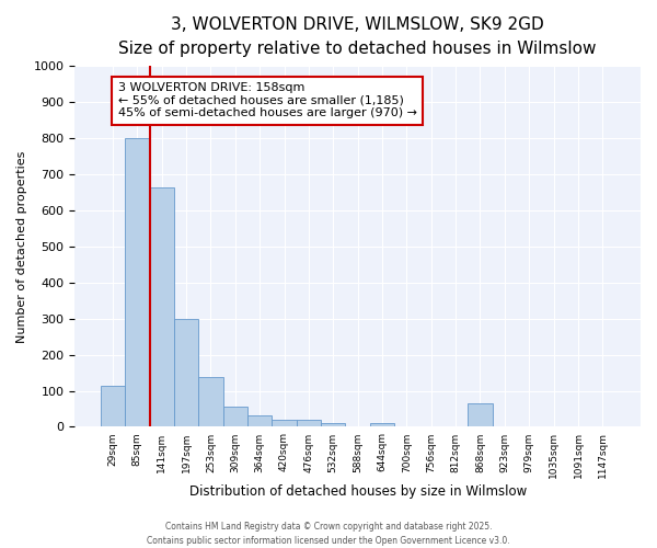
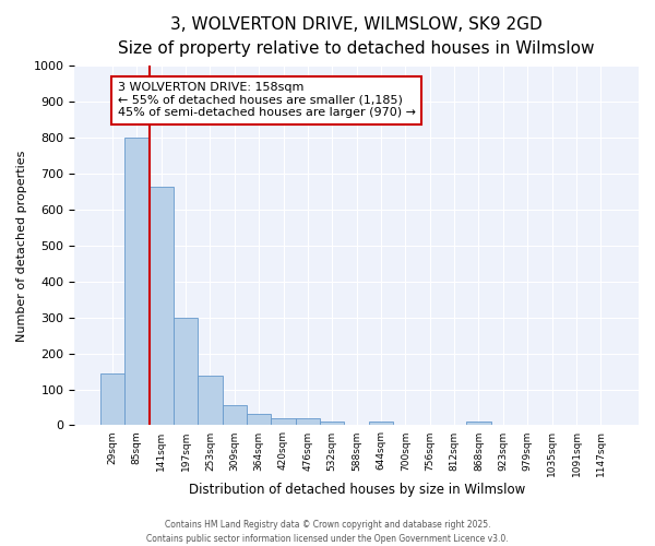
29sqm: 115 -> 145
868sqm: 65 -> 10
